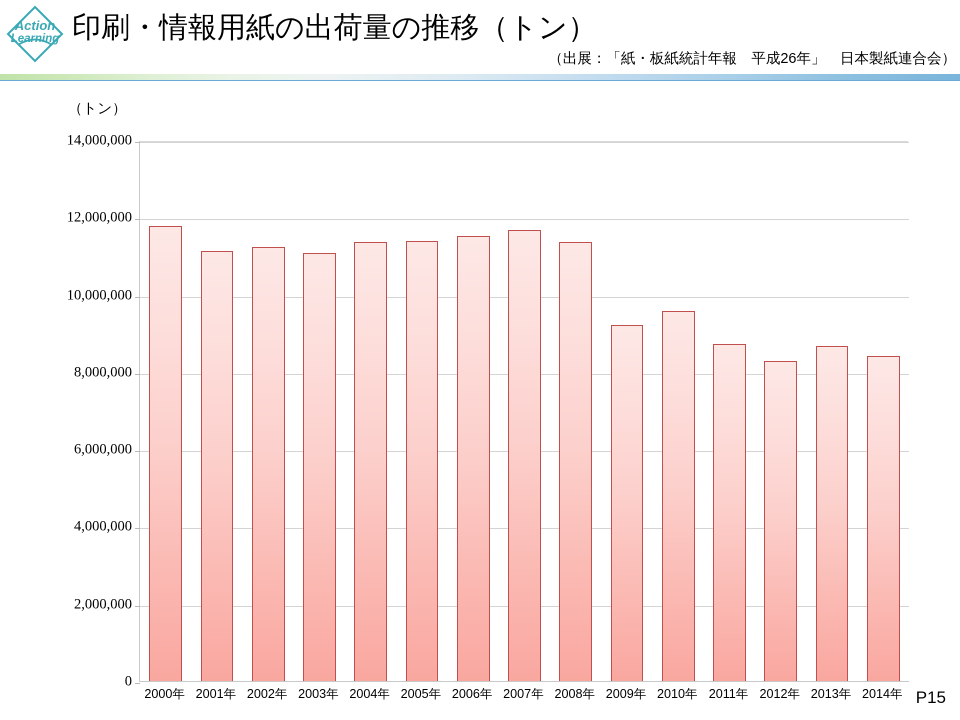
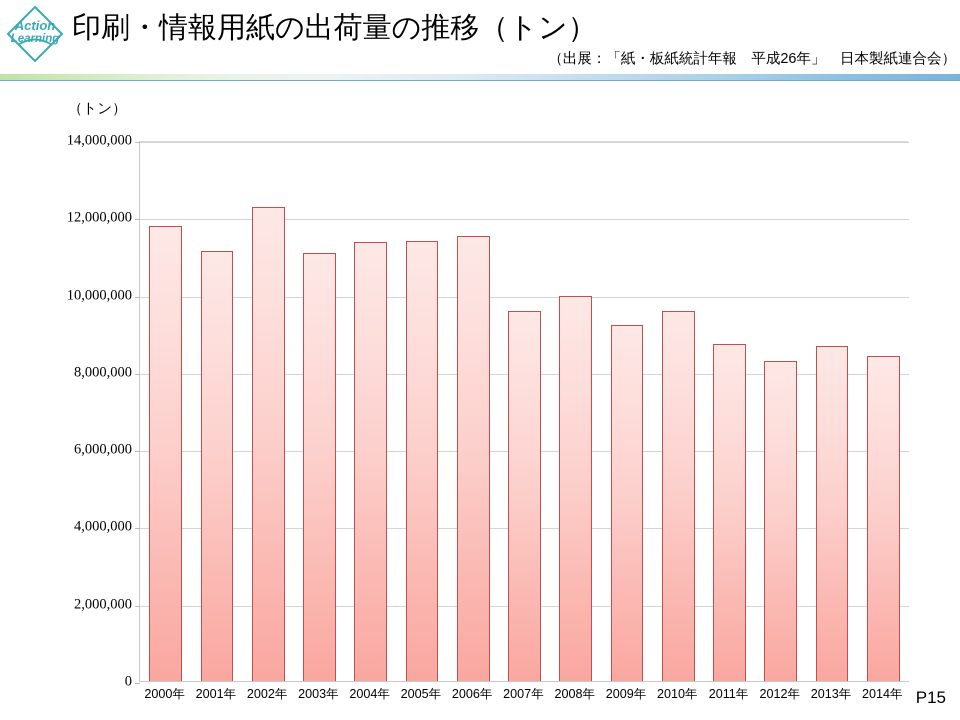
2002年: 11200000 -> 12300000
2007年: 11700000 -> 9600000
2008年: 11400000 -> 10000000
